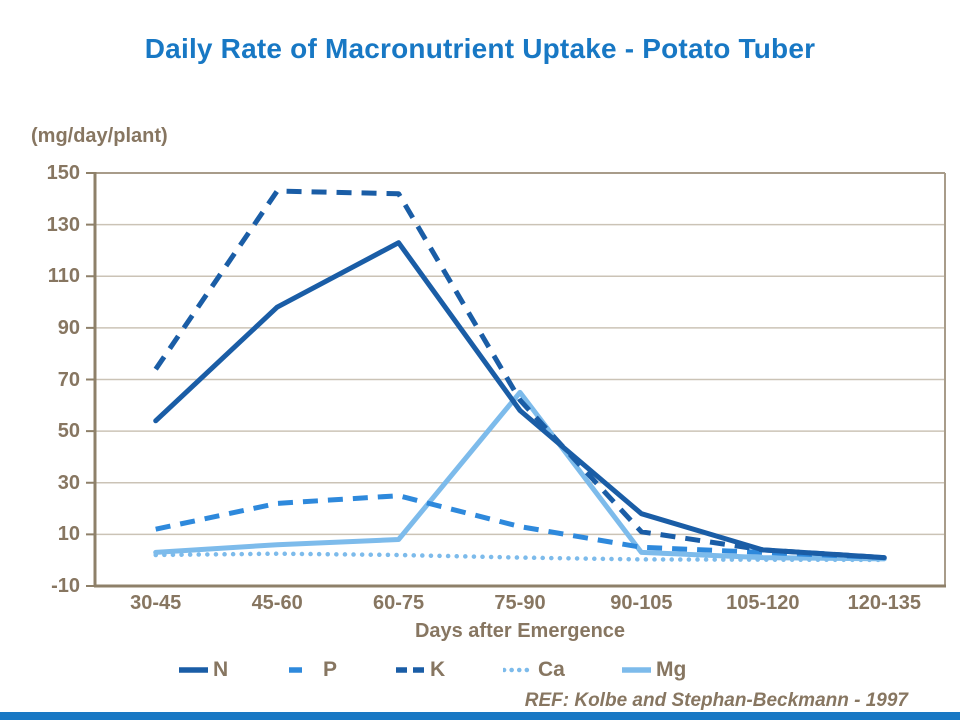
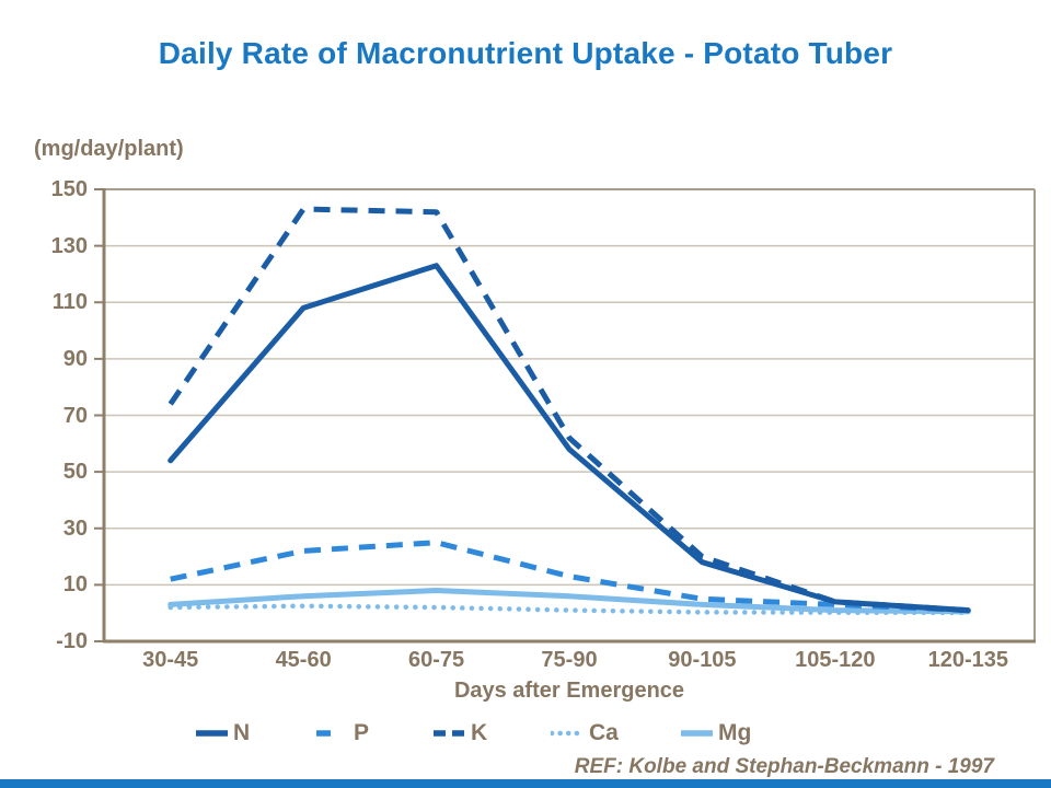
N/45-60: 98 -> 108
Mg/75-90: 65 -> 6
K/90-105: 11 -> 20
